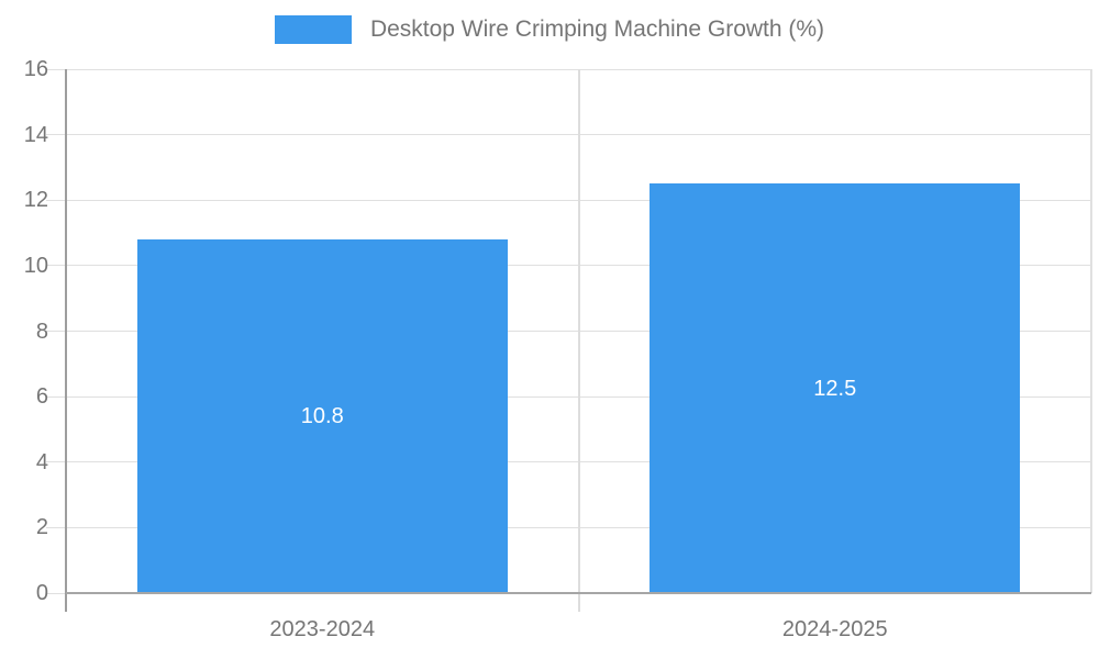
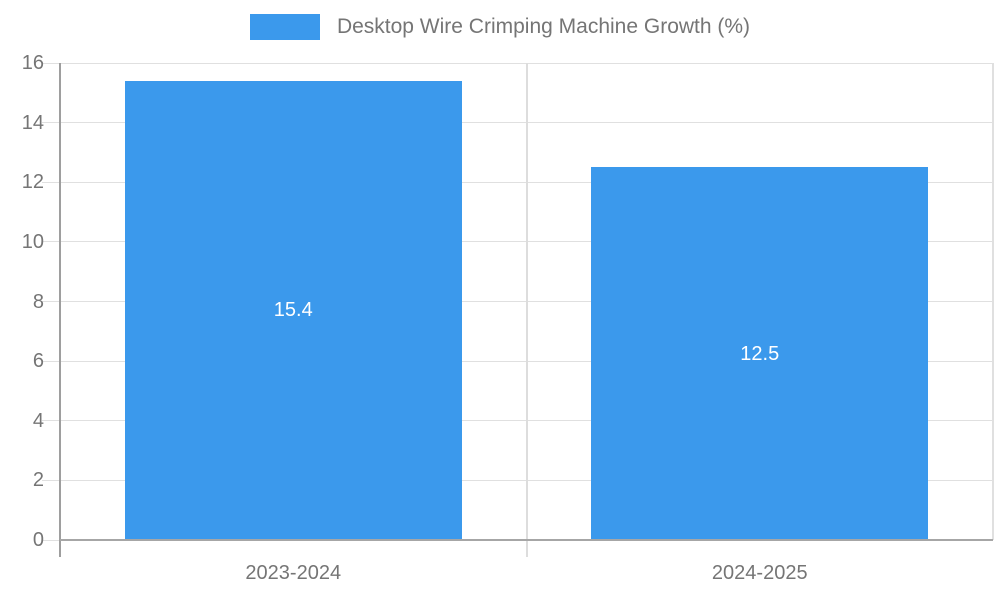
2023-2024: 10.8 -> 15.4
